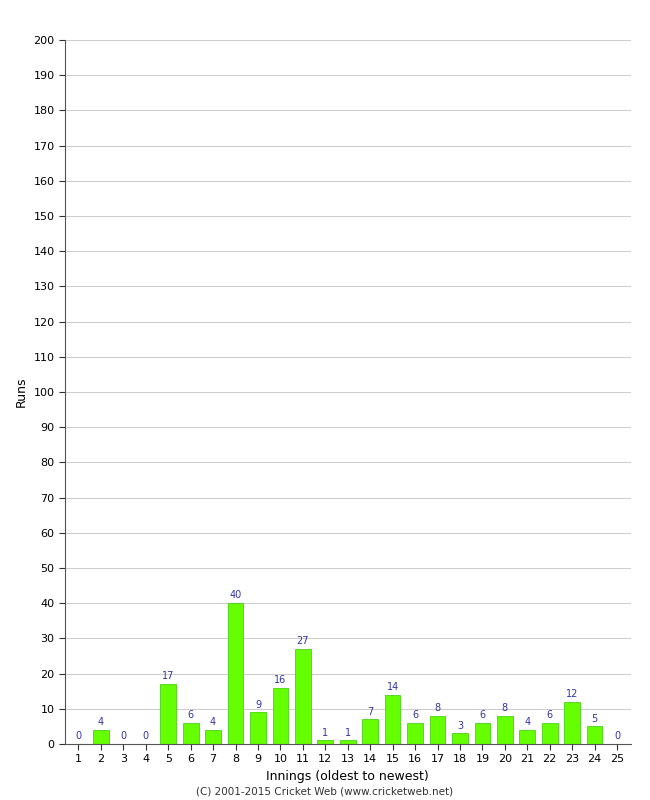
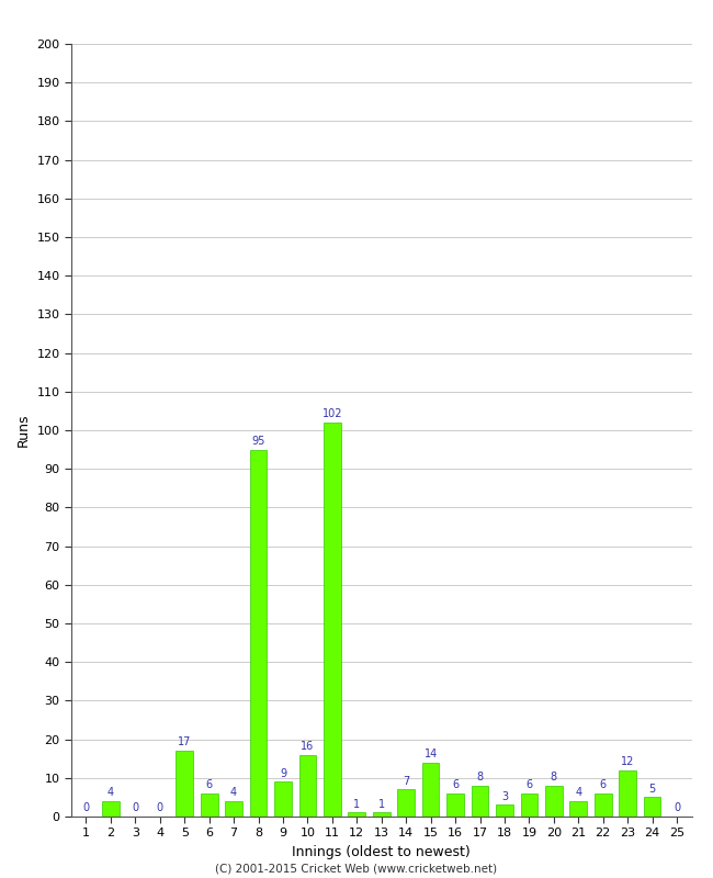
8: 40 -> 95
11: 27 -> 102
